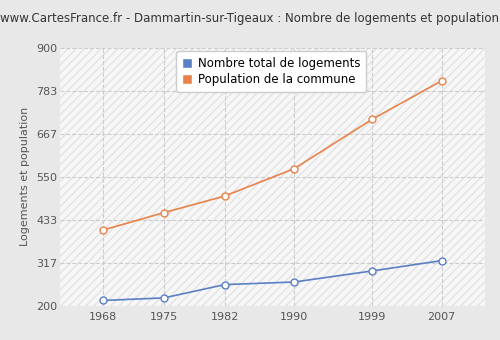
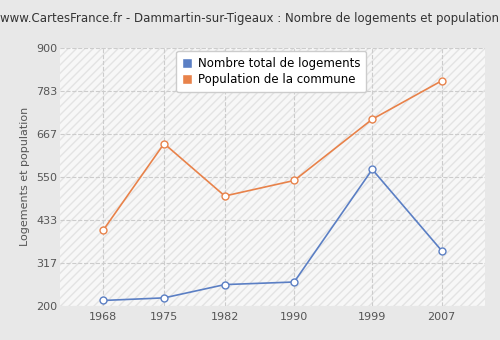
Population de la commune/1975: 453 -> 640
Population de la commune/1990: 572 -> 540
Nombre total de logements/1999: 295 -> 570
Nombre total de logements/2007: 323 -> 350
